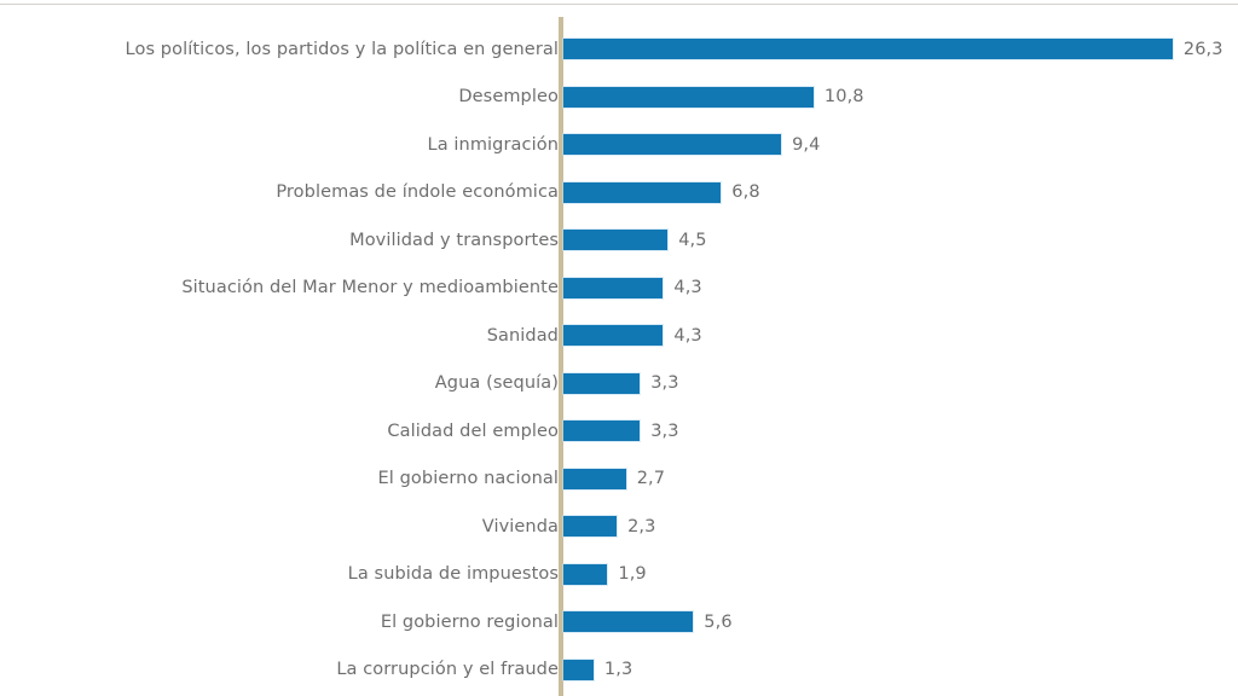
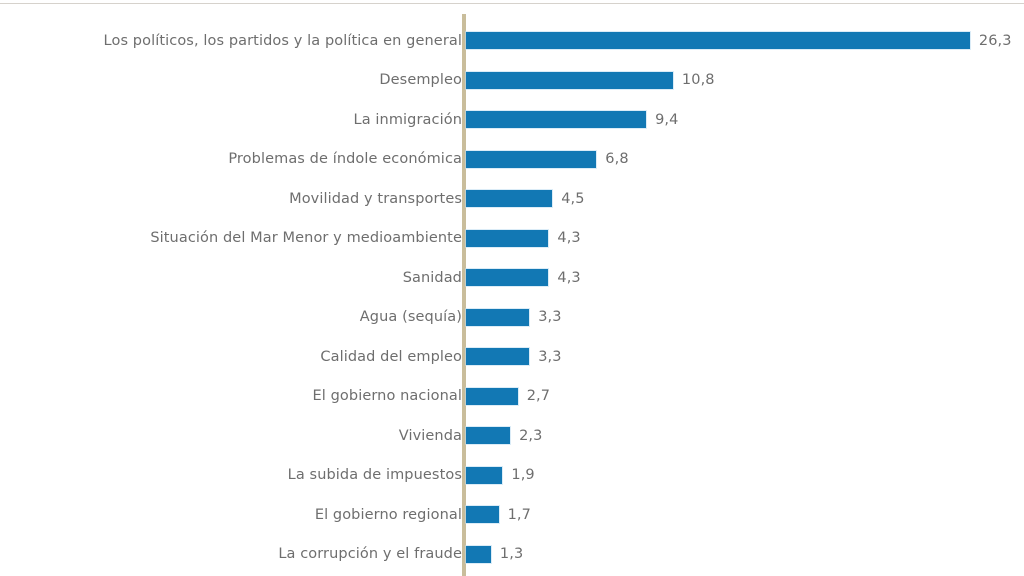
El gobierno regional: 5,6 -> 1,7
